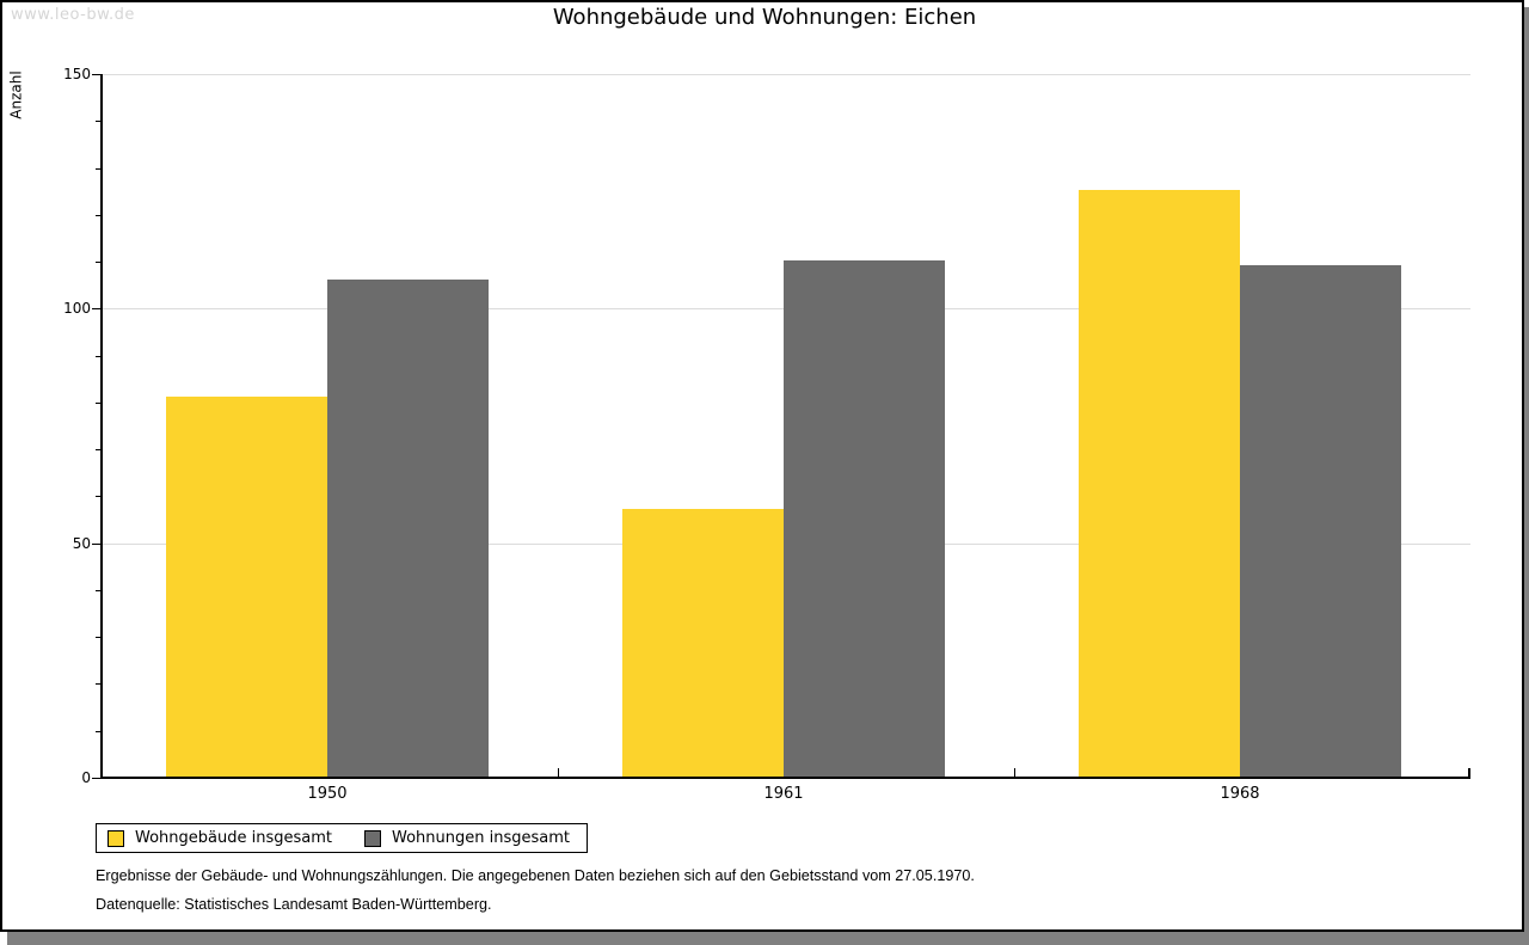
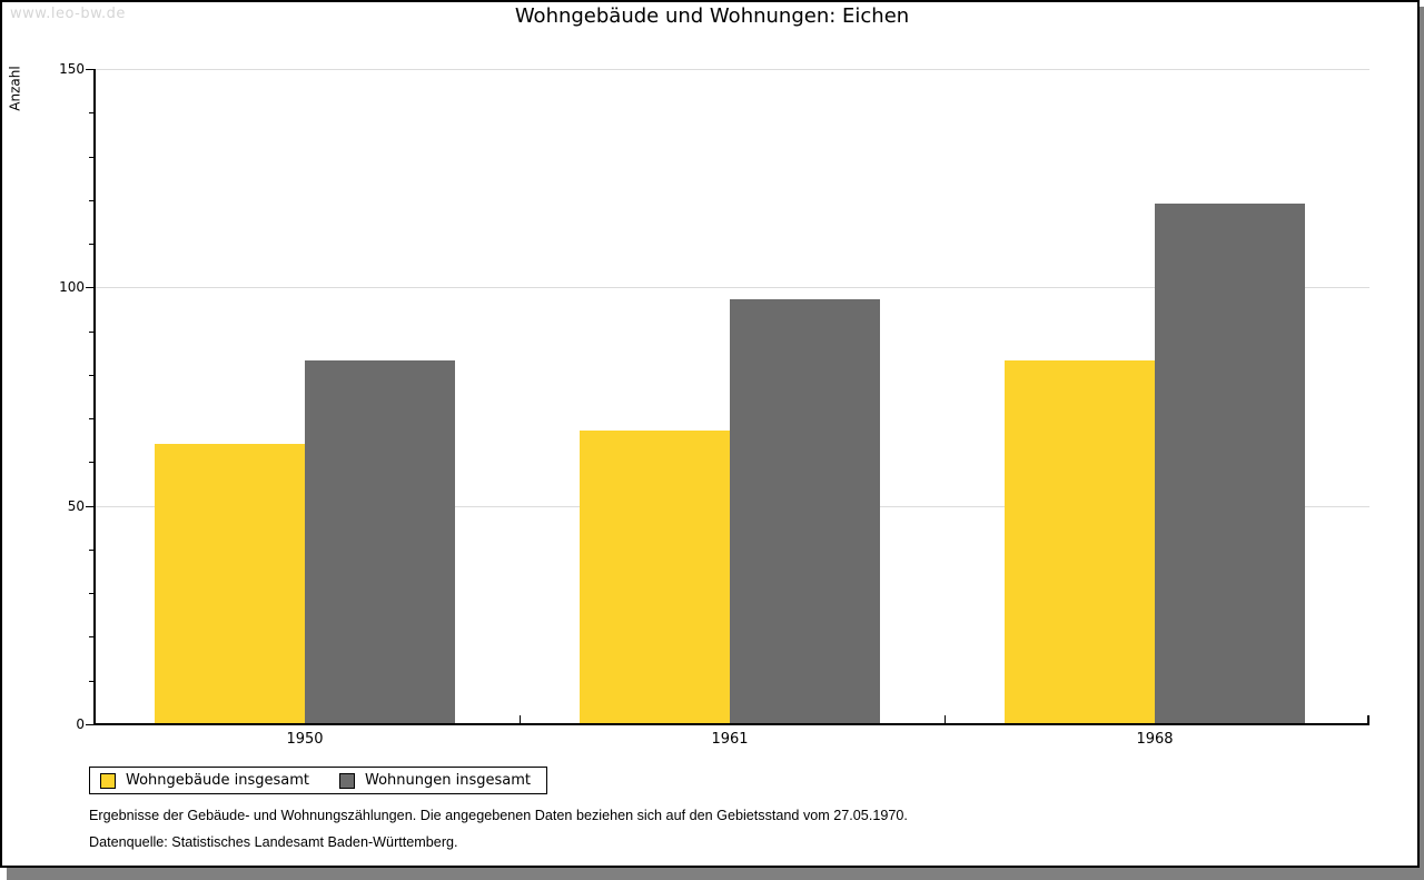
Wohngebäude insgesamt/1950: 81 -> 64
Wohnungen insgesamt/1950: 106 -> 83
Wohngebäude insgesamt/1961: 57 -> 67
Wohnungen insgesamt/1961: 110 -> 97
Wohngebäude insgesamt/1968: 125 -> 83
Wohnungen insgesamt/1968: 109 -> 119
